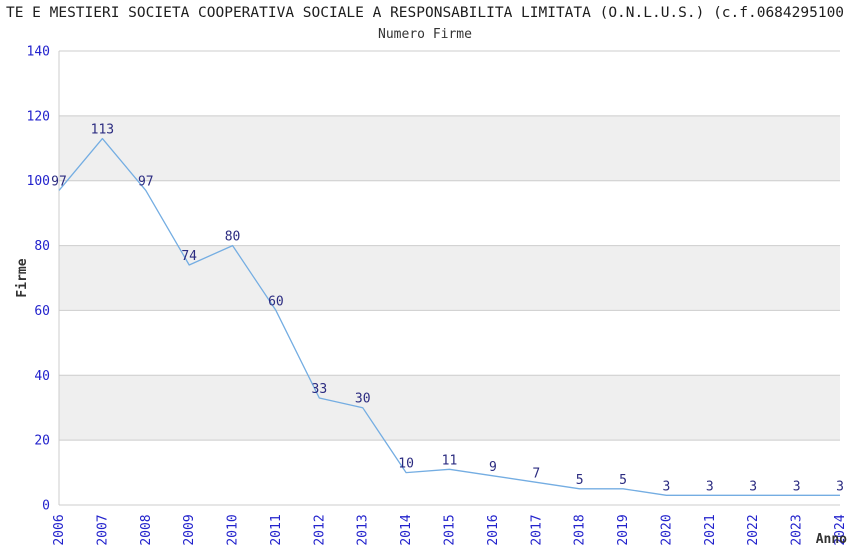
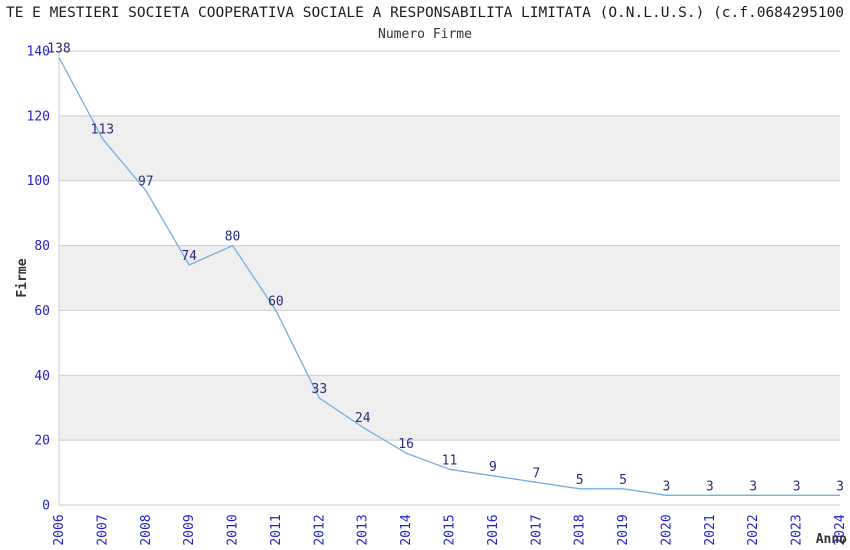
2006: 97 -> 138
2013: 30 -> 24
2014: 10 -> 16
